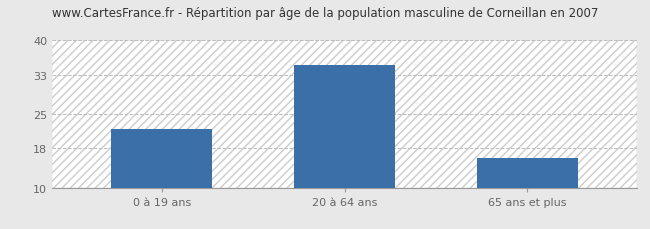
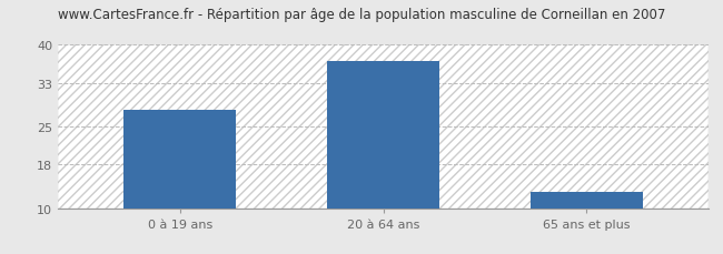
0 à 19 ans: 22 -> 28
20 à 64 ans: 35 -> 37
65 ans et plus: 16 -> 13
